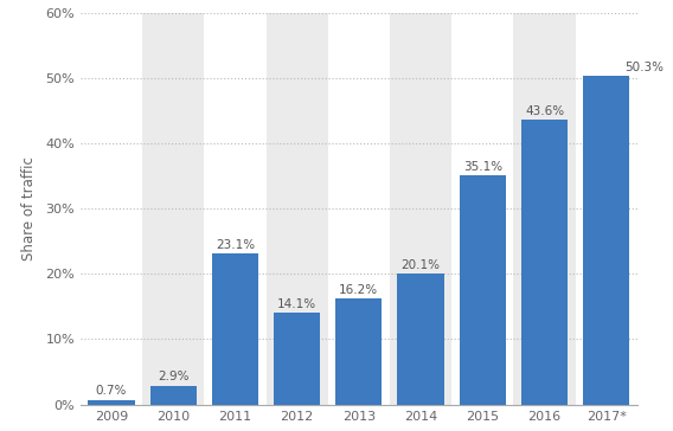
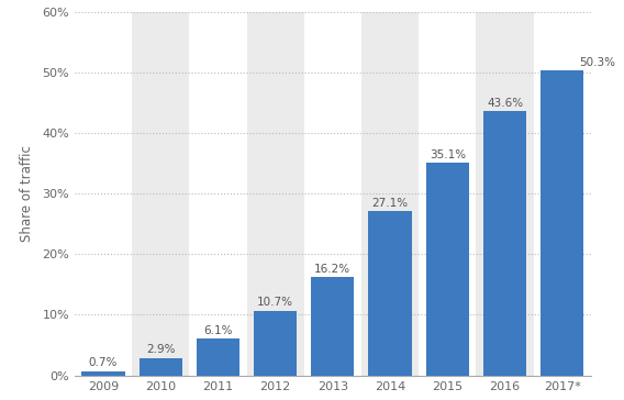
2011: 23.1% -> 6.1%
2012: 14.1% -> 10.7%
2014: 20.1% -> 27.1%
